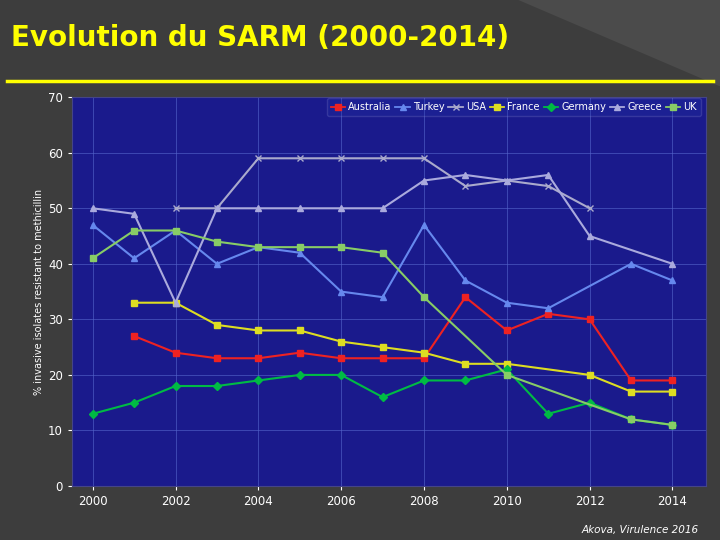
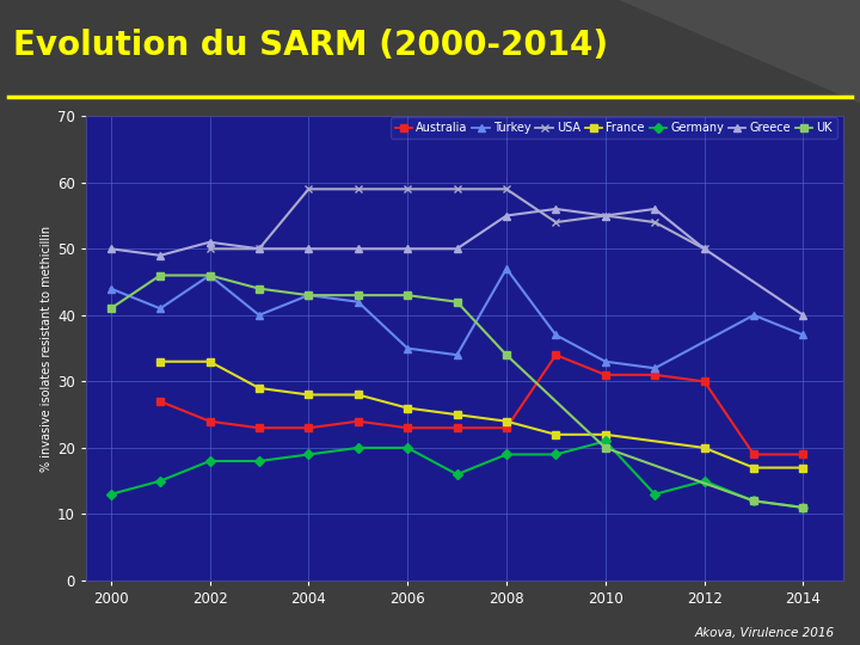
Turkey/2000: 47 -> 44
Greece/2002: 33 -> 51
Australia/2010: 28 -> 31
Greece/2012: 45 -> 50
